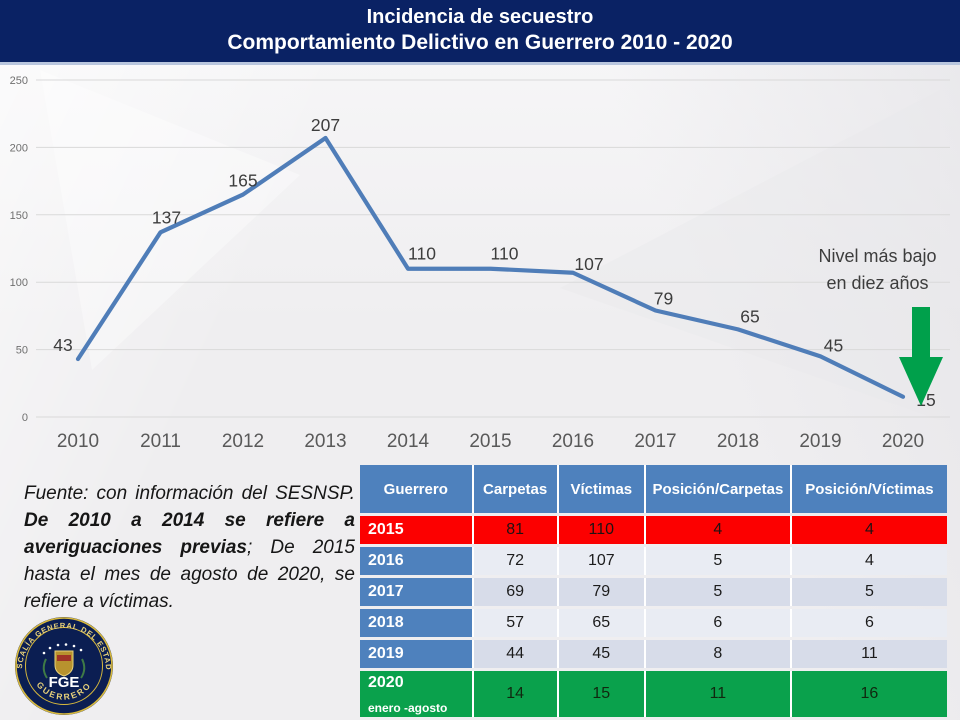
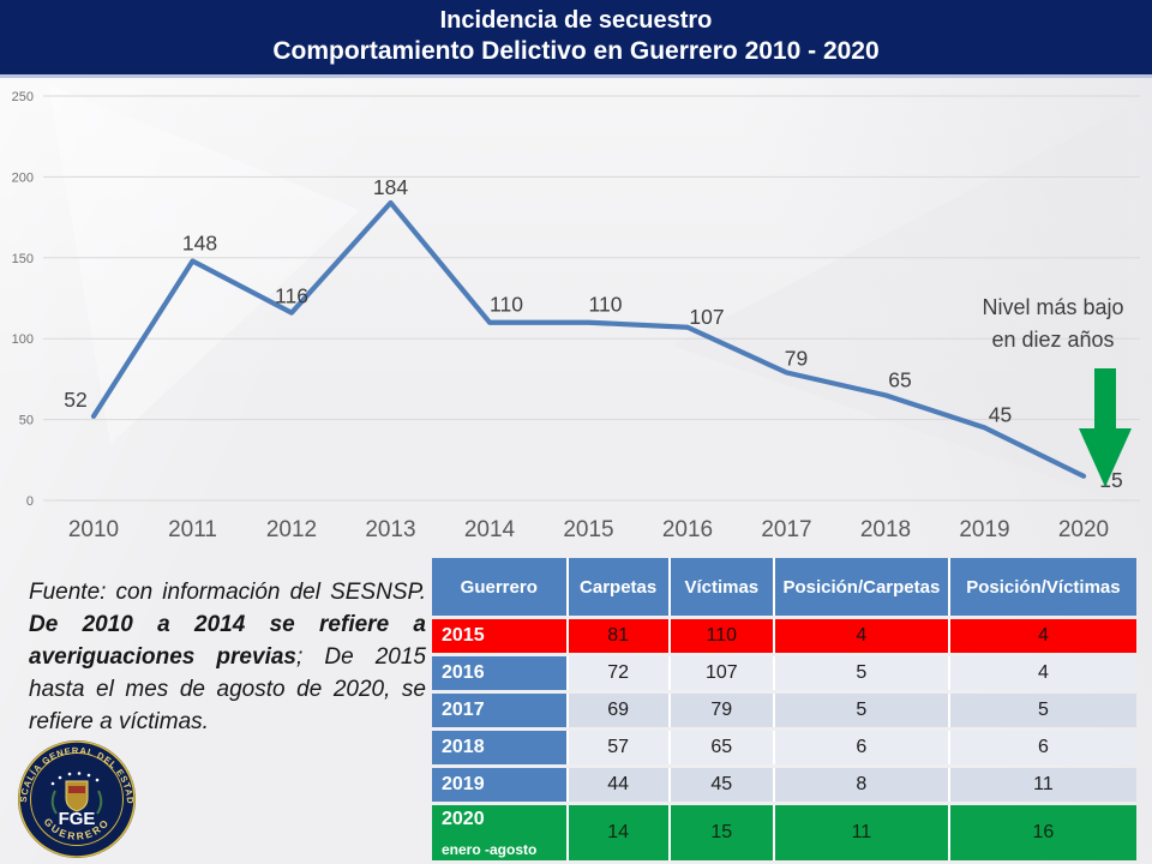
2010: 43 -> 52
2011: 137 -> 148
2012: 165 -> 116
2013: 207 -> 184
